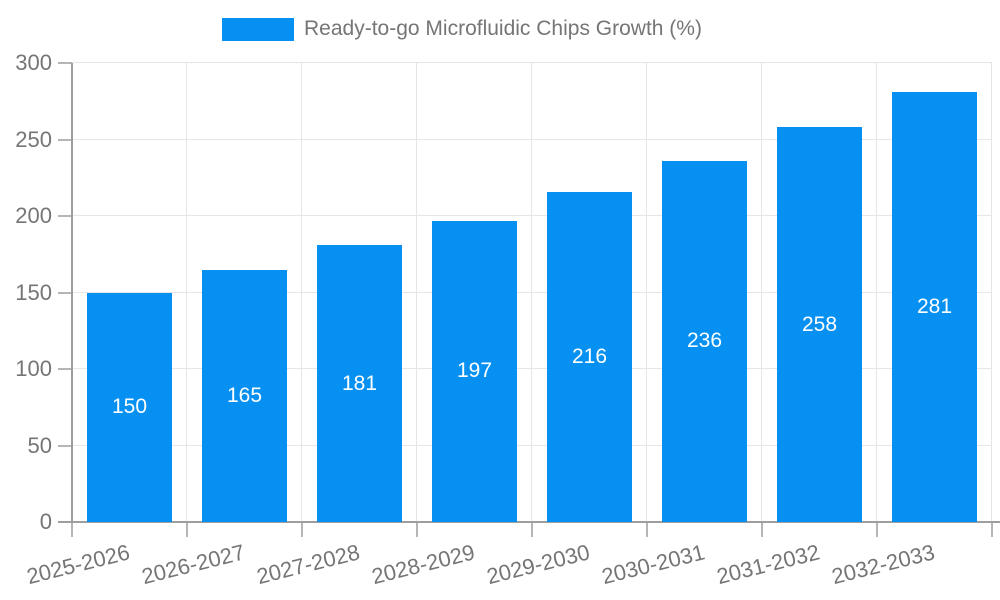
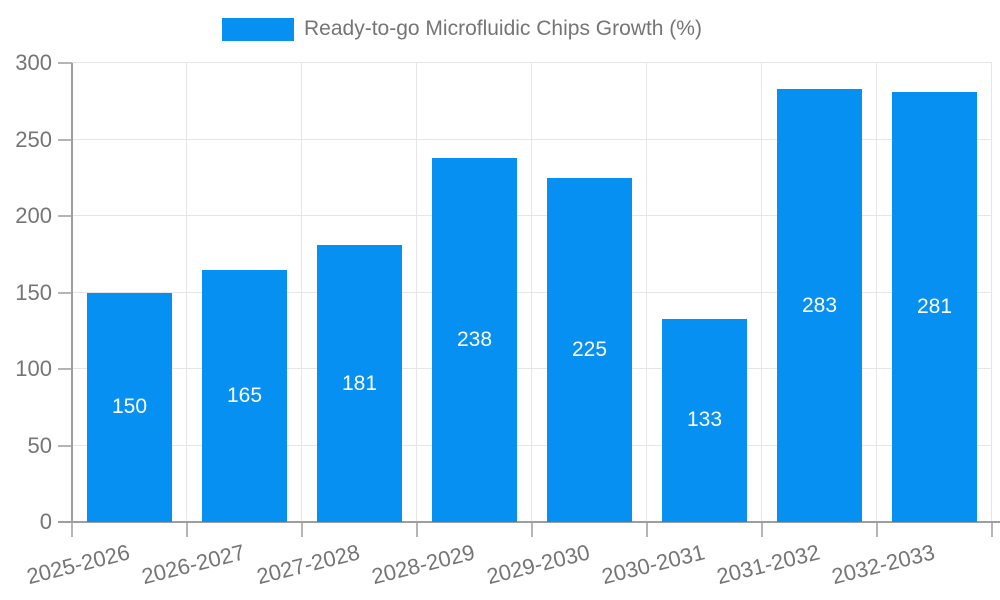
2028-2029: 197 -> 238
2029-2030: 216 -> 225
2030-2031: 236 -> 133
2031-2032: 258 -> 283
